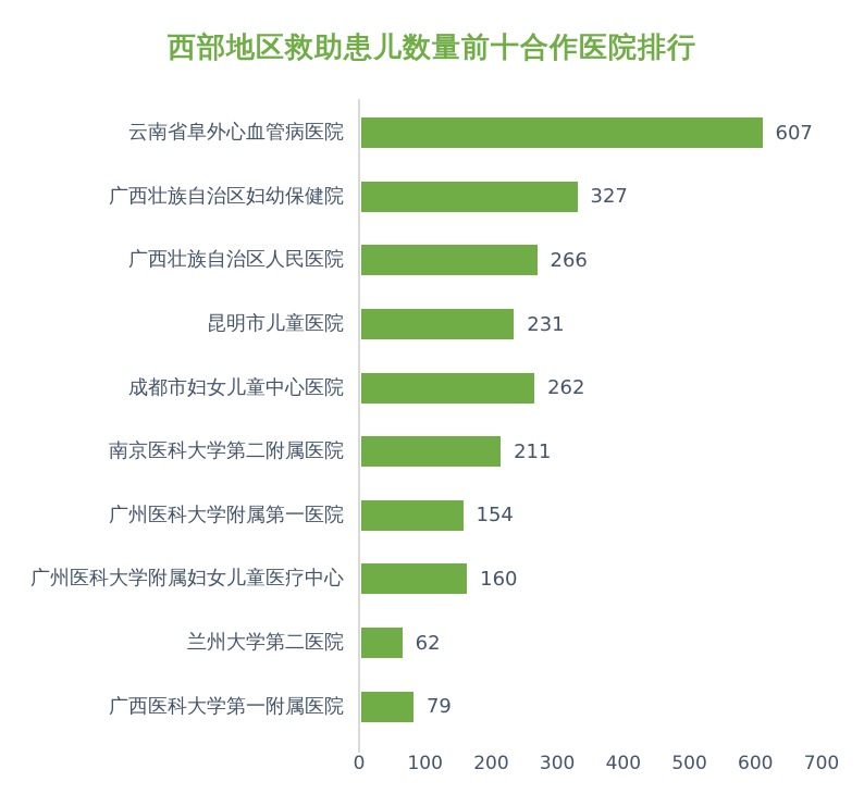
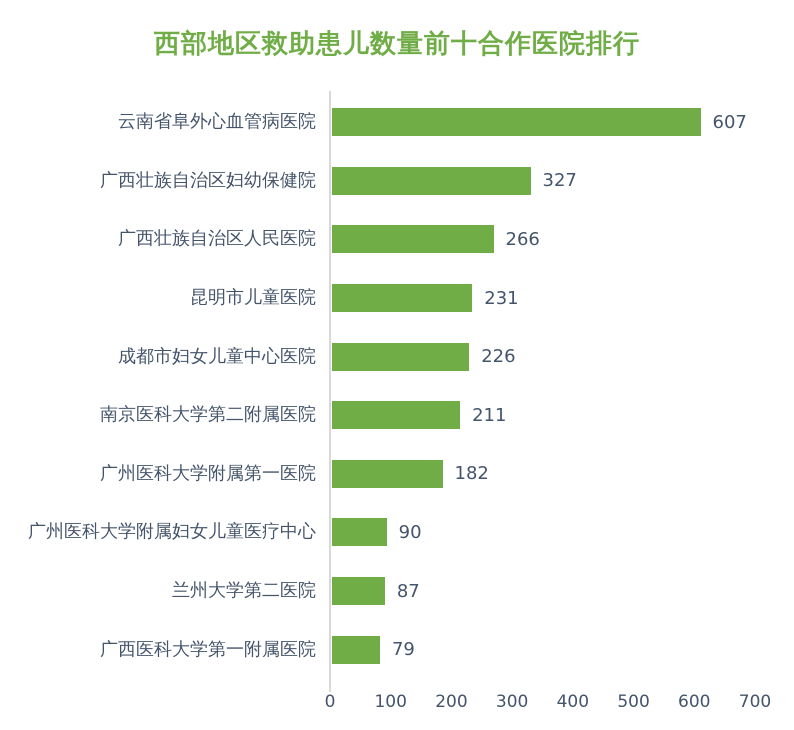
成都市妇女儿童中心医院: 262 -> 226
广州医科大学附属第一医院: 154 -> 182
广州医科大学附属妇女儿童医疗中心: 160 -> 90
兰州大学第二医院: 62 -> 87
